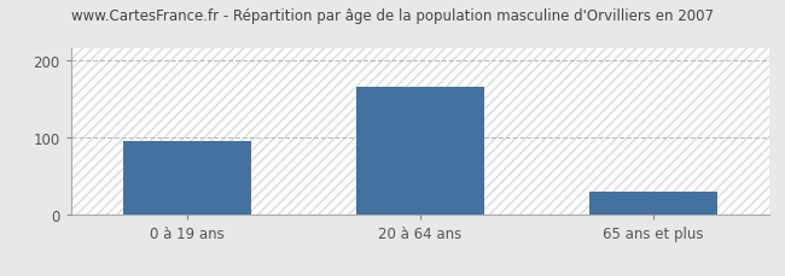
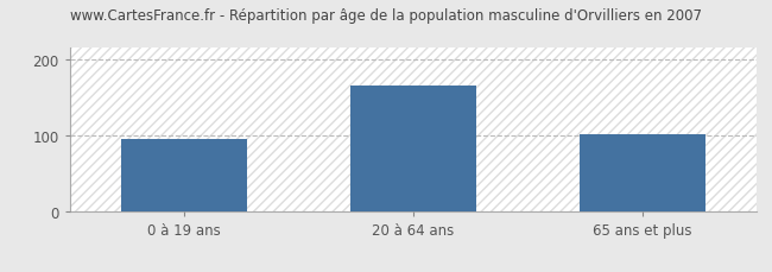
65 ans et plus: 30 -> 102
